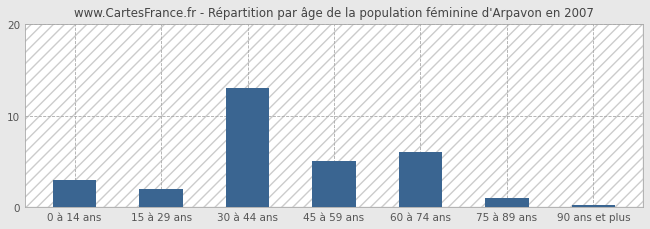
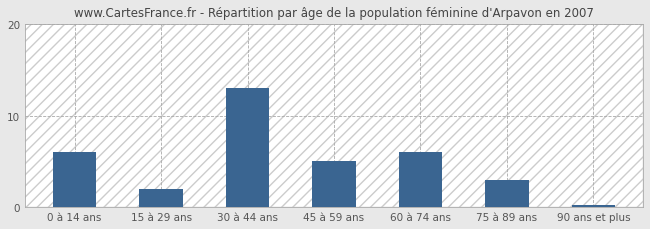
0 à 14 ans: 3.0 -> 6.0
75 à 89 ans: 1.0 -> 3.0
